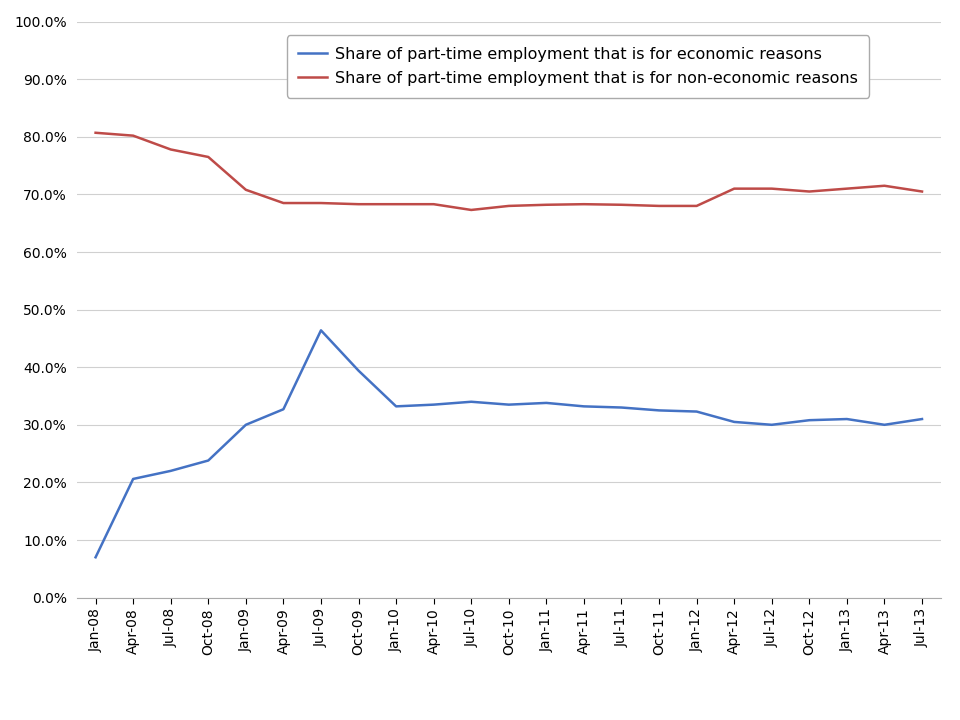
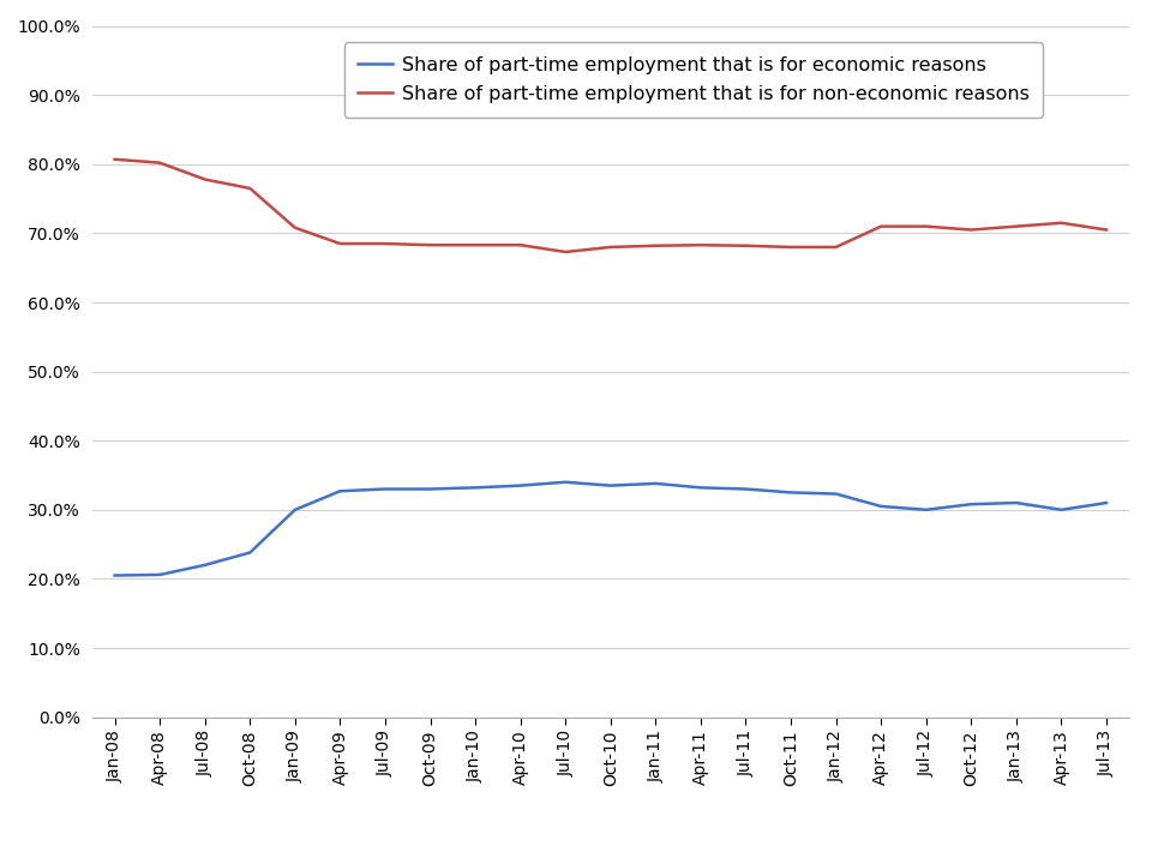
Share of part-time employment that is for economic reasons/Jan-08: 7.0% -> 20.5%
Share of part-time employment that is for economic reasons/Jul-09: 46.4% -> 33.0%
Share of part-time employment that is for economic reasons/Oct-09: 39.4% -> 33.0%
